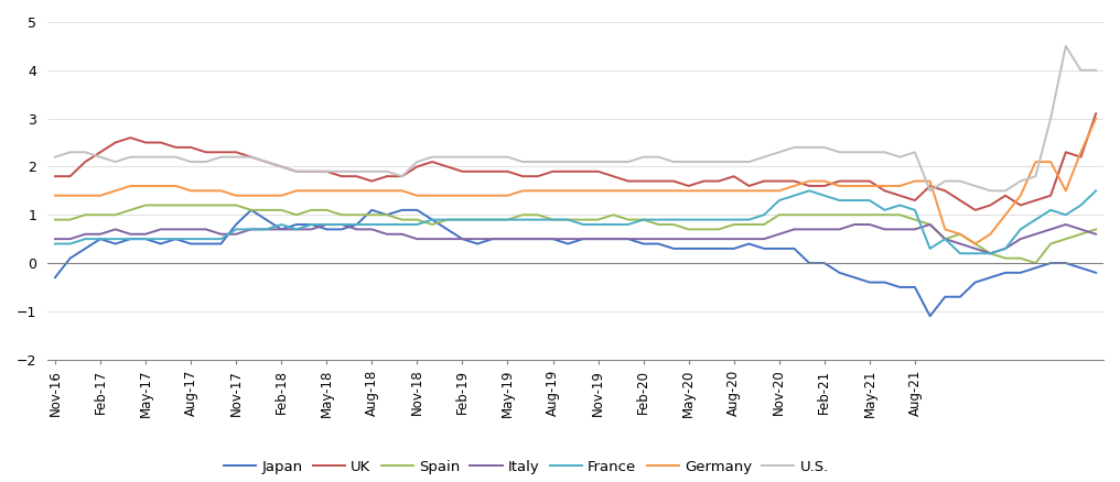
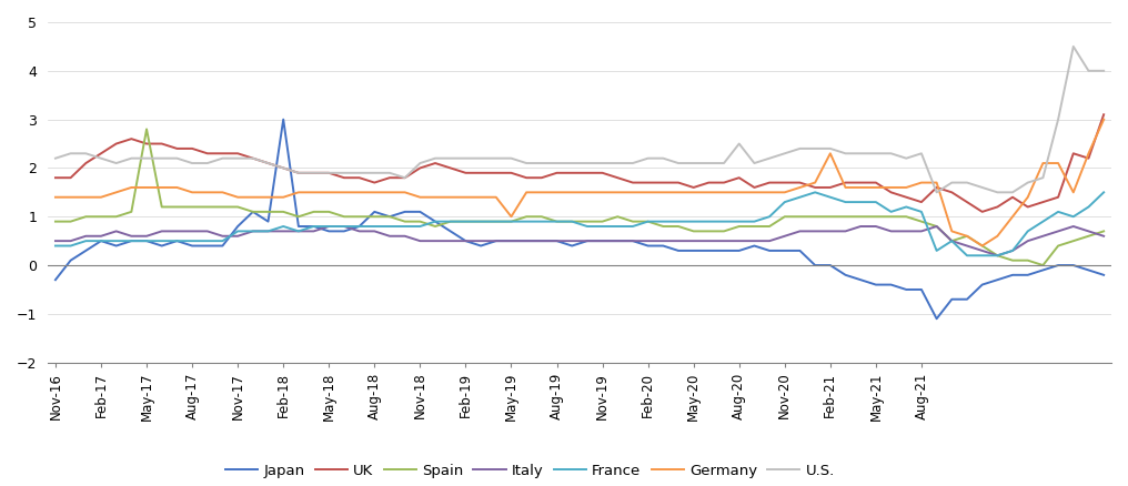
Spain/May-17: 1.2 -> 2.8
Japan/Feb-18: 0.7 -> 3.0
Germany/May-19: 1.4 -> 1.0
U.S./Aug-20: 2.1 -> 2.5
Germany/Feb-21: 1.7 -> 2.3
